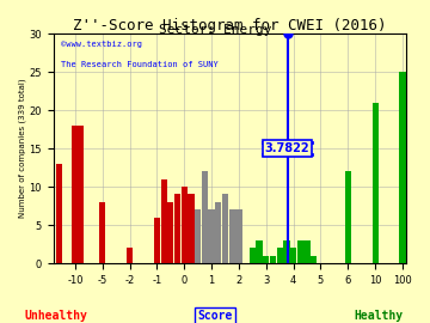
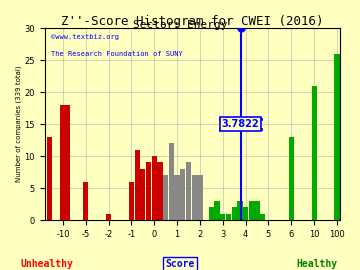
-5: 8 -> 6
-2: 2 -> 1
6: 12 -> 13
100: 25 -> 26
